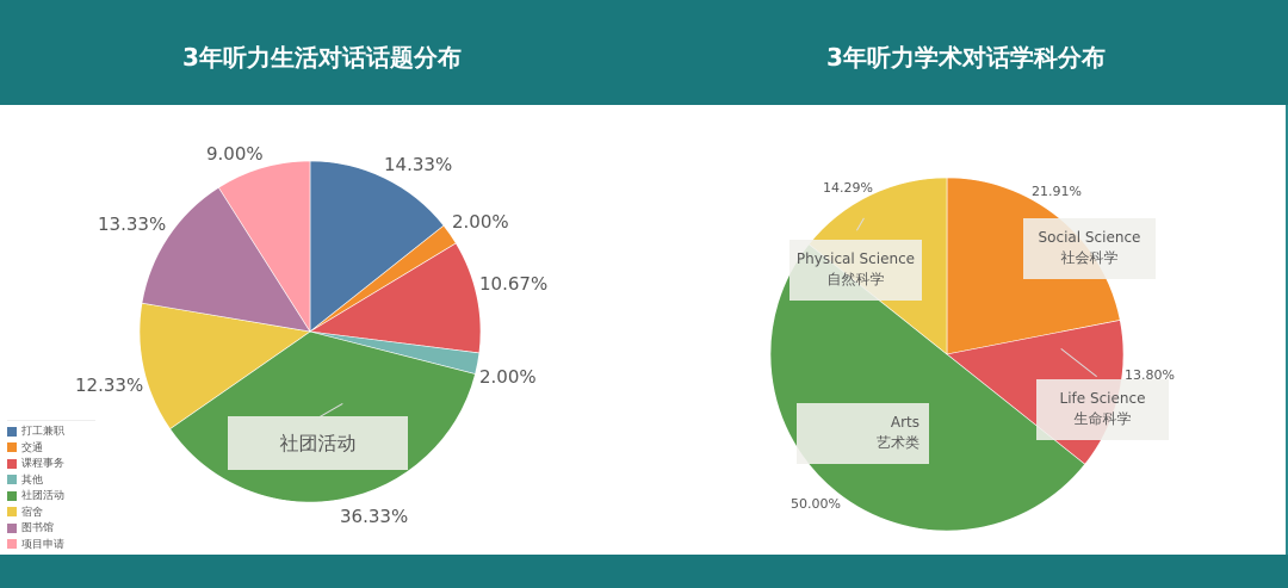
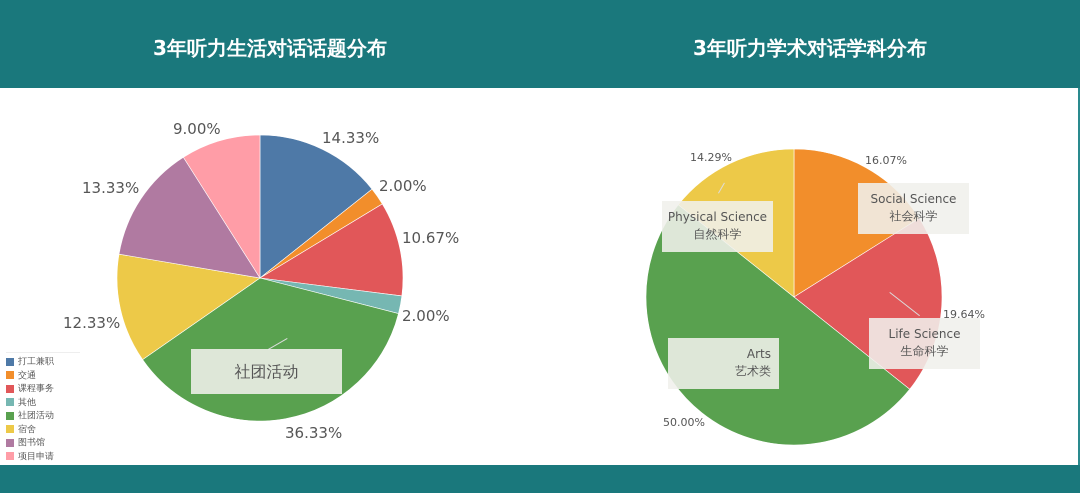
3年听力学术对话学科分布/Social Science 社会科学: 21.91% -> 16.07%
3年听力学术对话学科分布/Life Science 生命科学: 13.80% -> 19.64%
